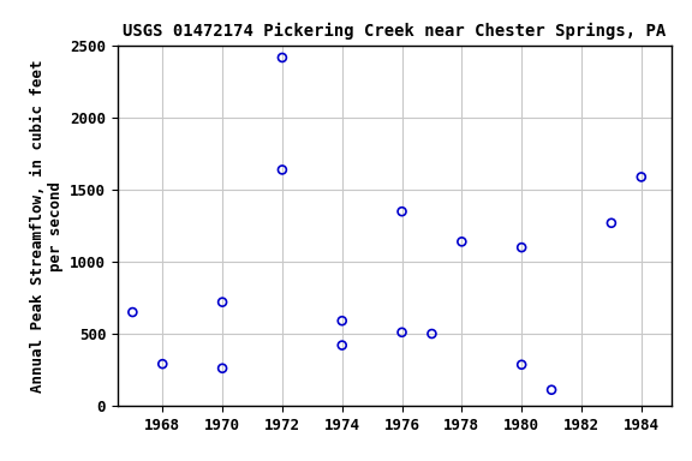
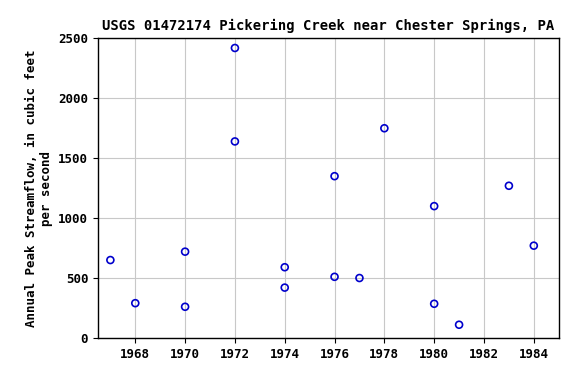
1978: 1140 -> 1750
1984: 1590 -> 770
